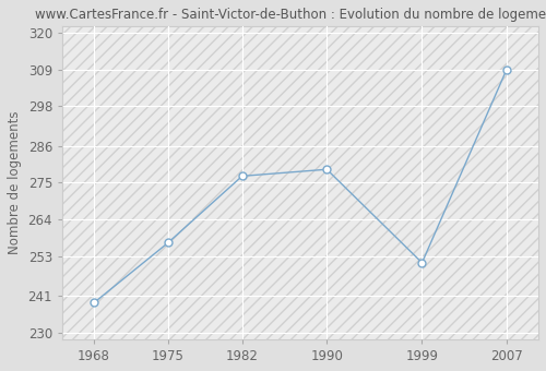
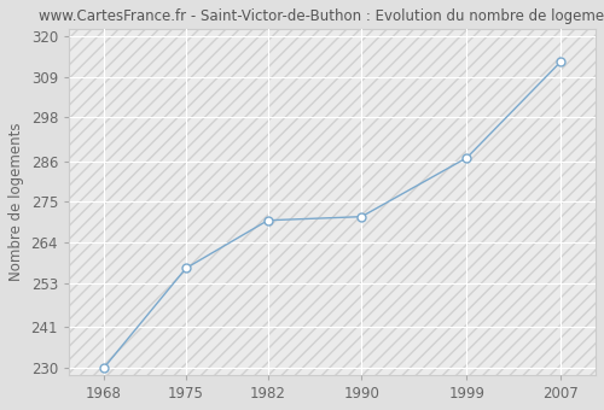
1968: 239 -> 230
1982: 277 -> 270
1990: 279 -> 271
1999: 251 -> 287
2007: 309 -> 313
